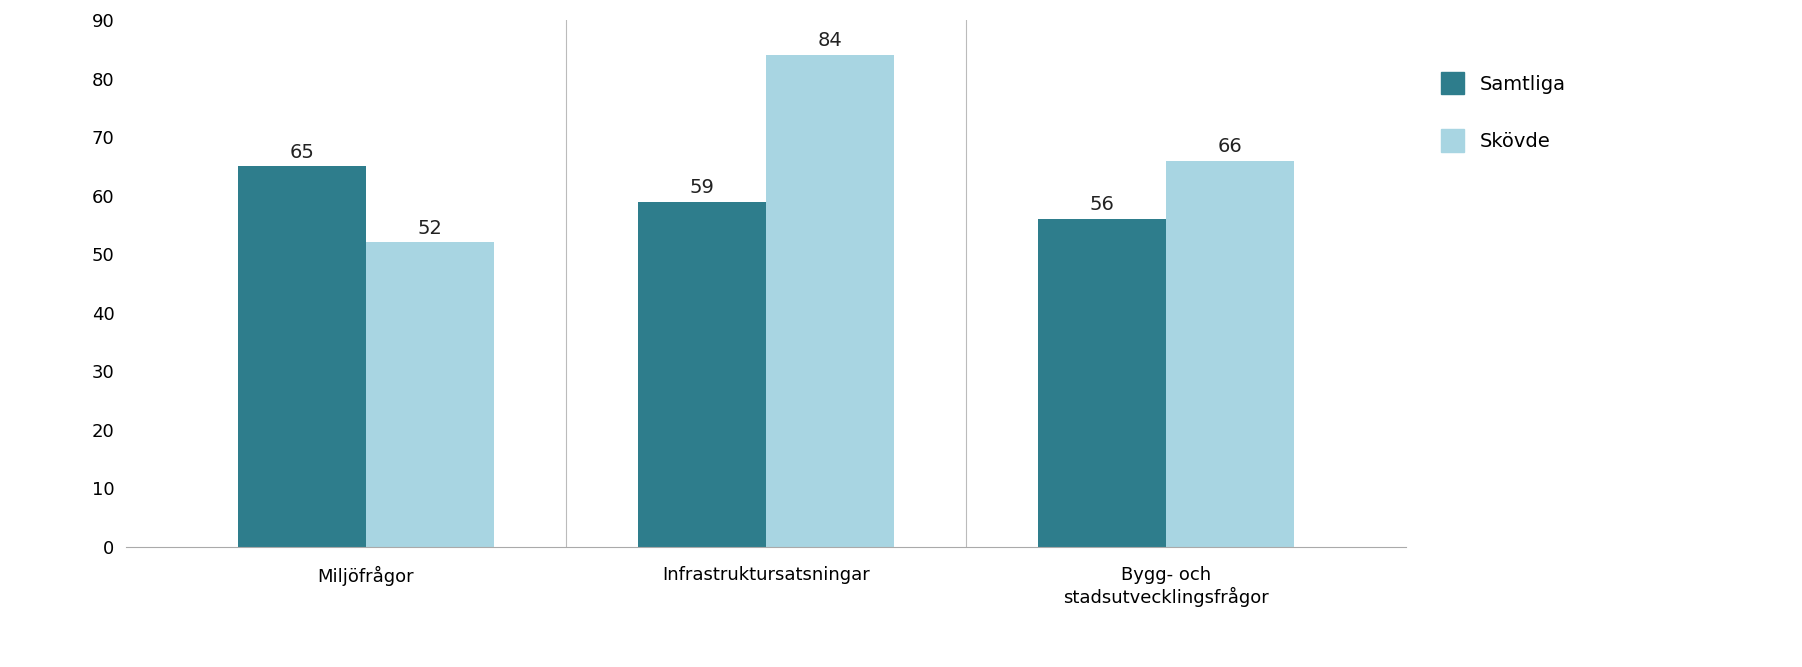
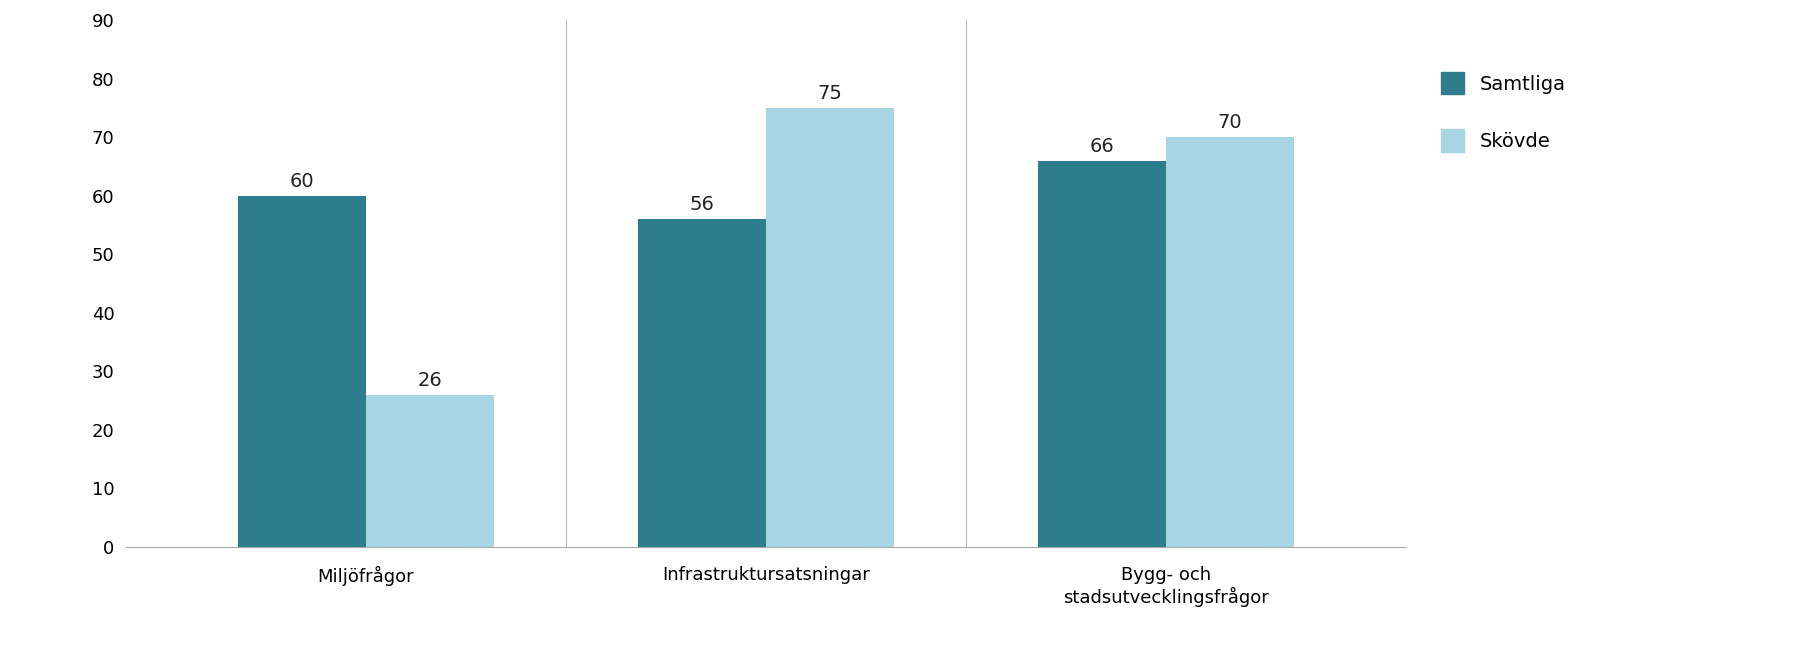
Samtliga/Miljöfrågor: 65 -> 60
Skövde/Miljöfrågor: 52 -> 26
Samtliga/Infrastruktursatsningar: 59 -> 56
Skövde/Infrastruktursatsningar: 84 -> 75
Samtliga/Bygg- och stadsutvecklingsfrågor: 56 -> 66
Skövde/Bygg- och stadsutvecklingsfrågor: 66 -> 70
